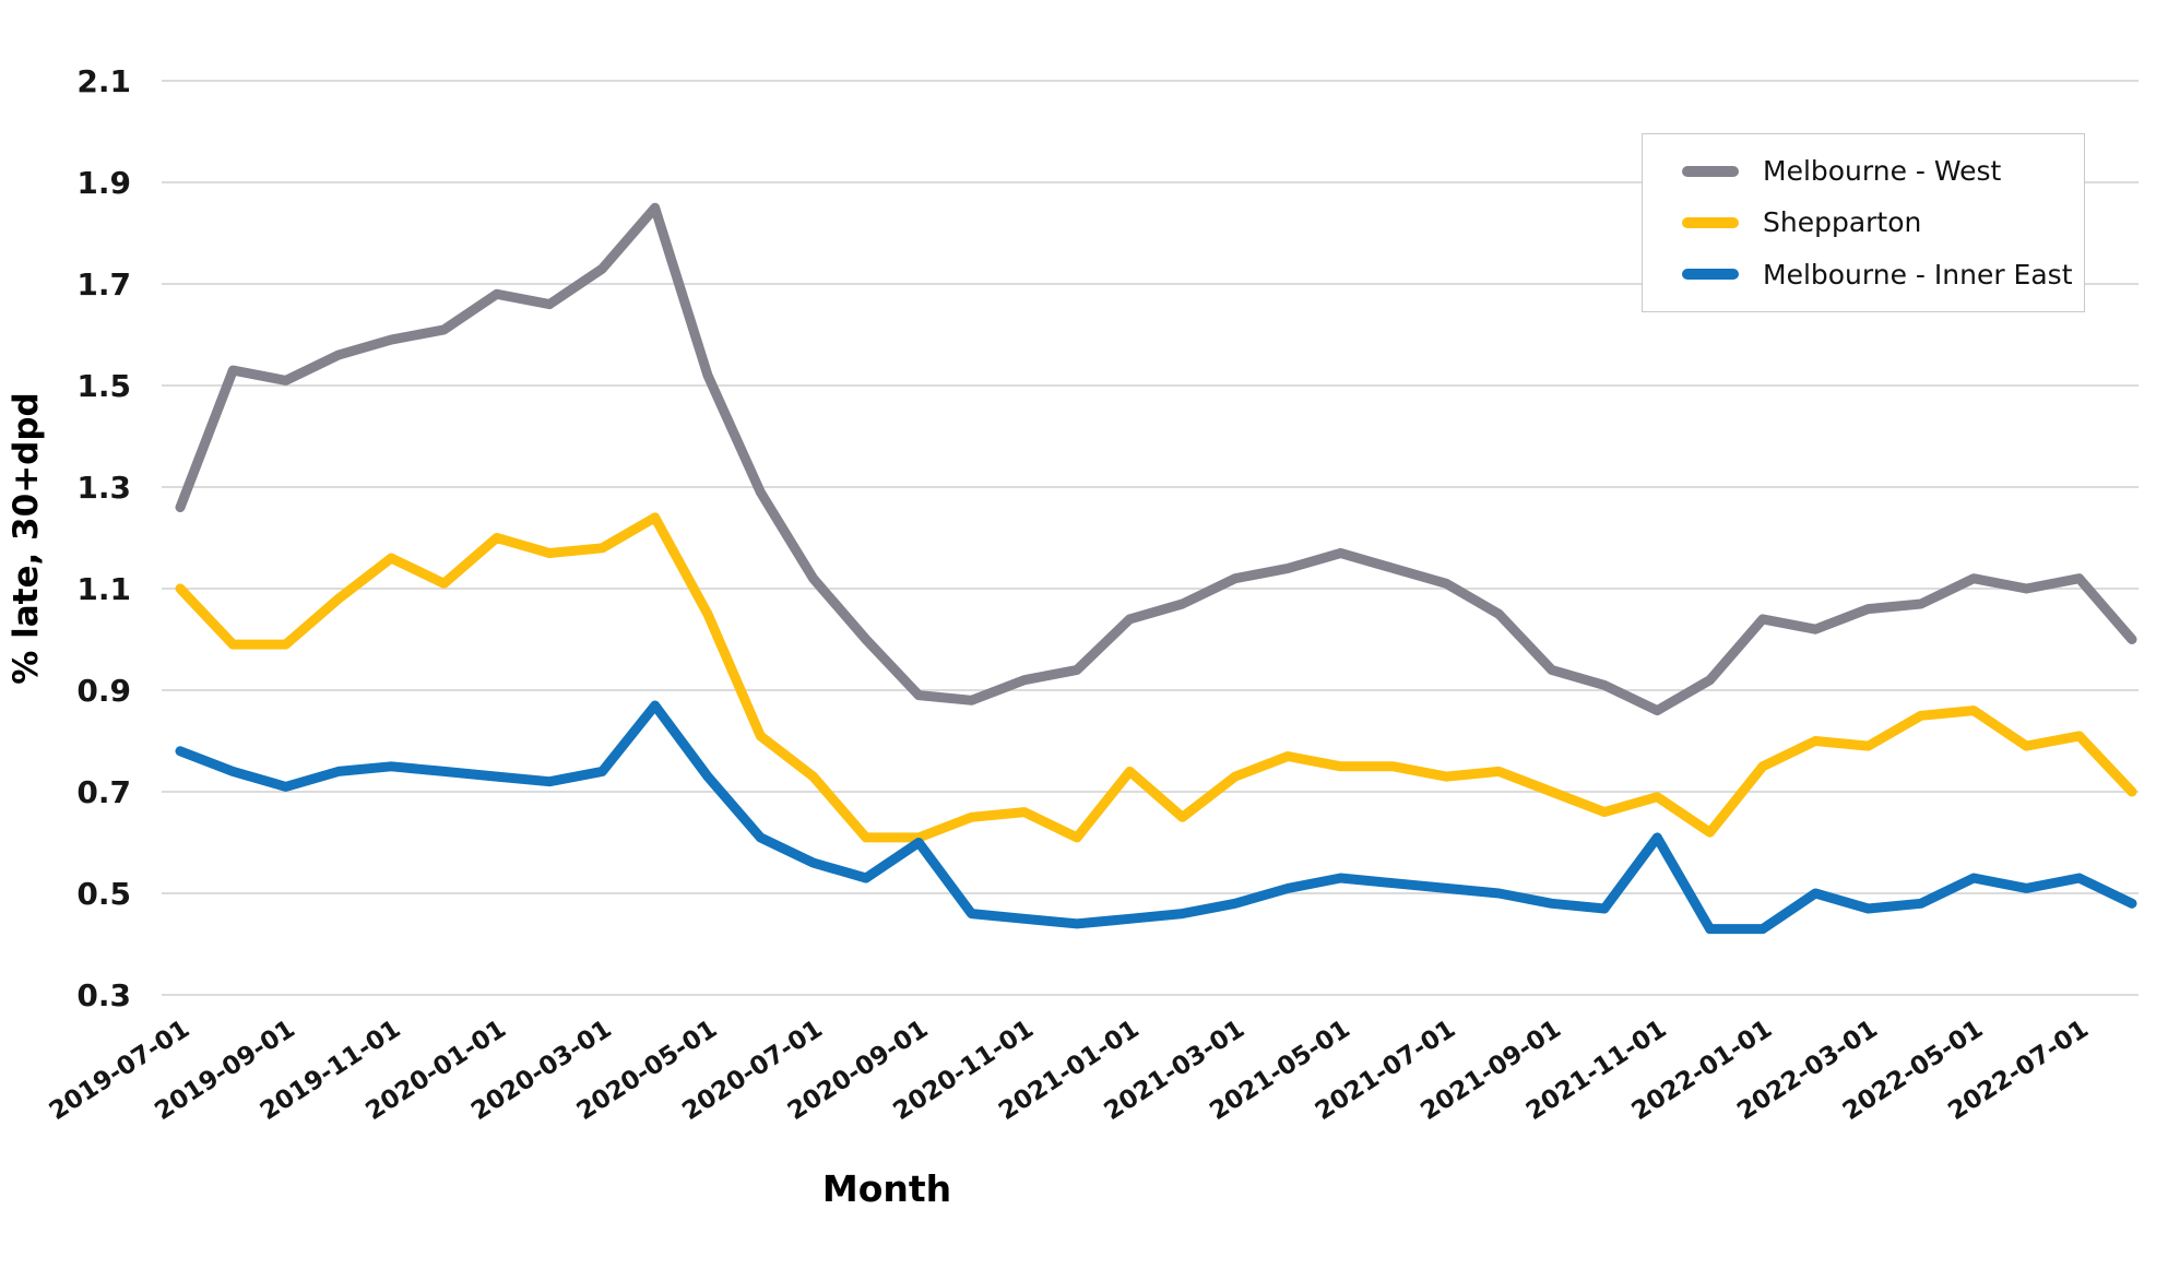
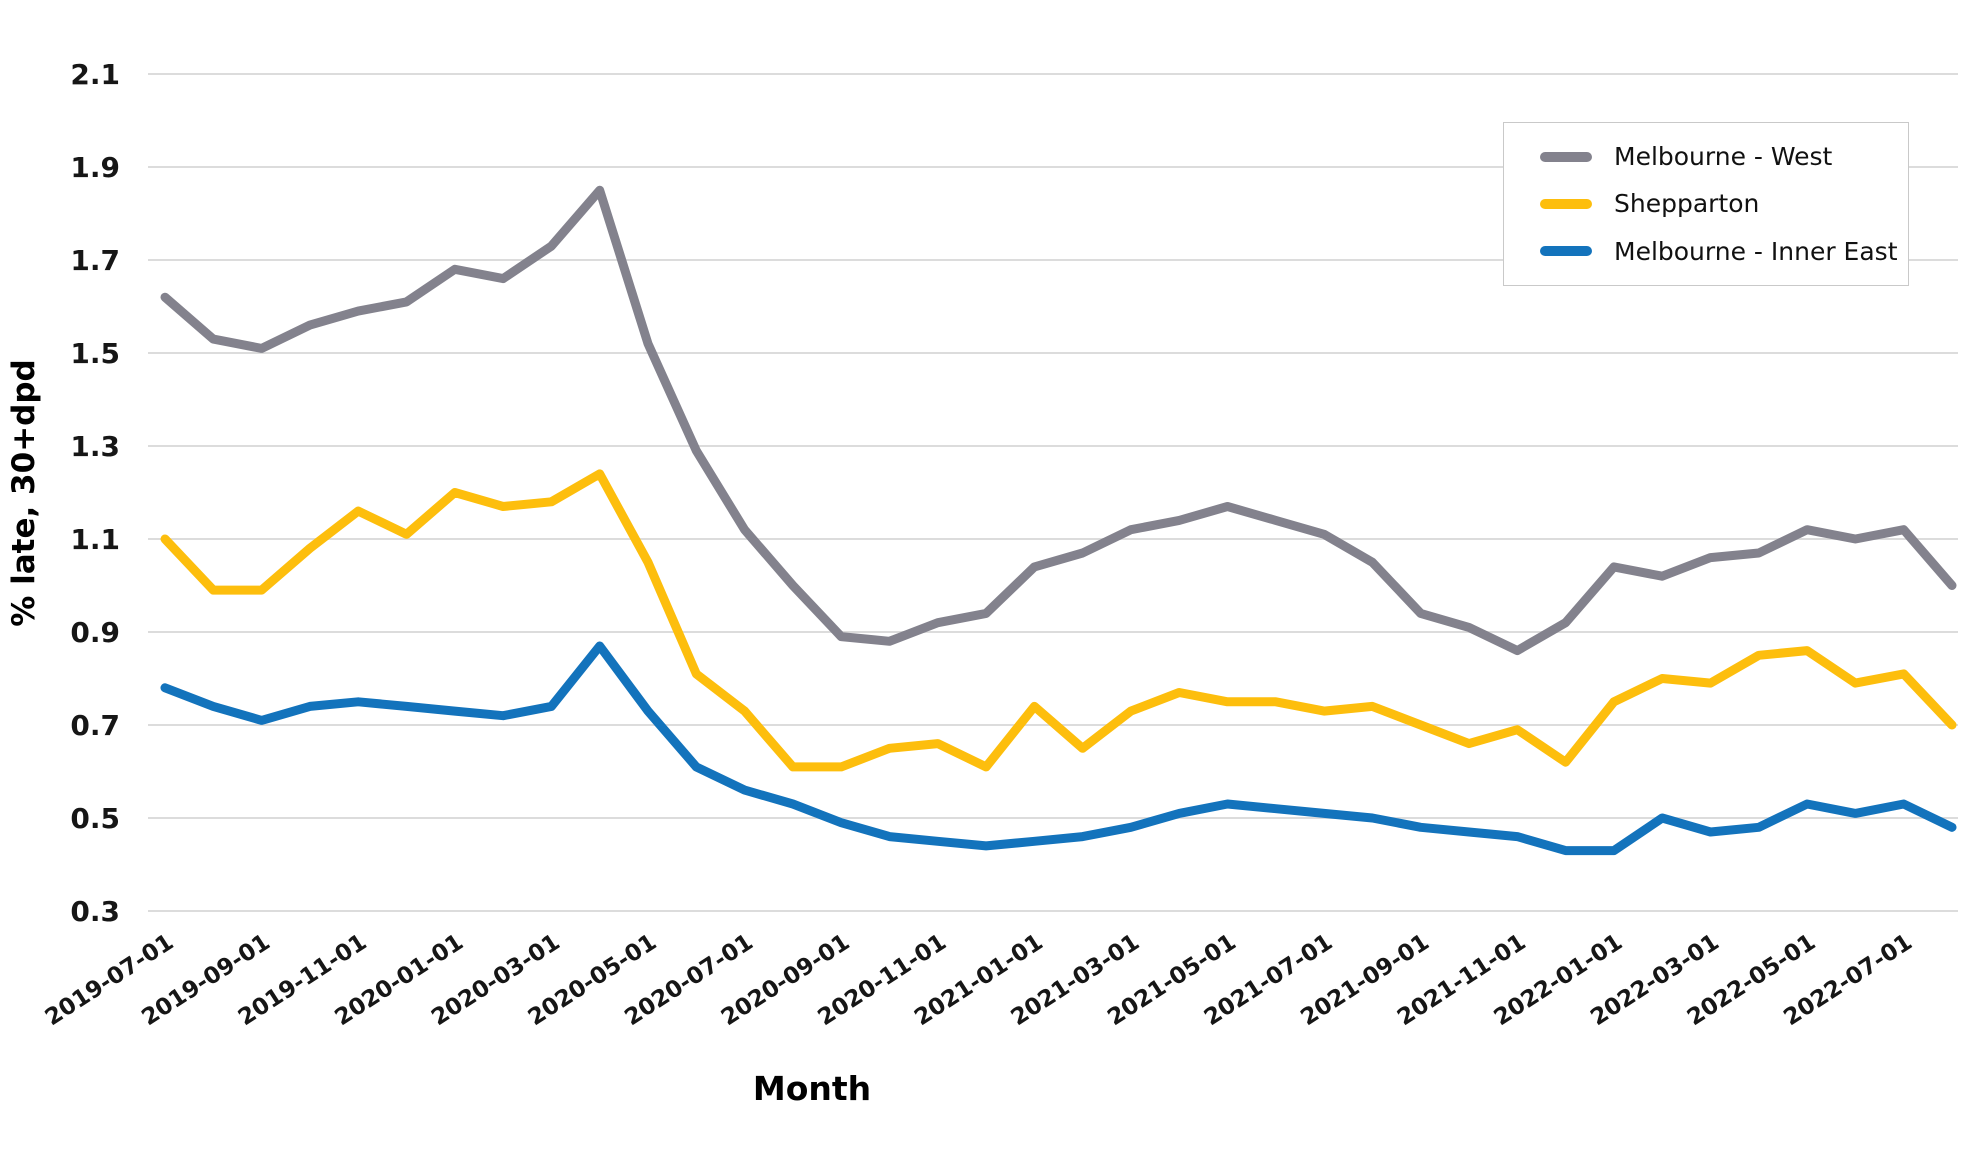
Melbourne - West/2019-07-01: 1.26 -> 1.62
Melbourne - Inner East/2020-09-01: 0.60 -> 0.49
Melbourne - Inner East/2021-11-01: 0.61 -> 0.46
